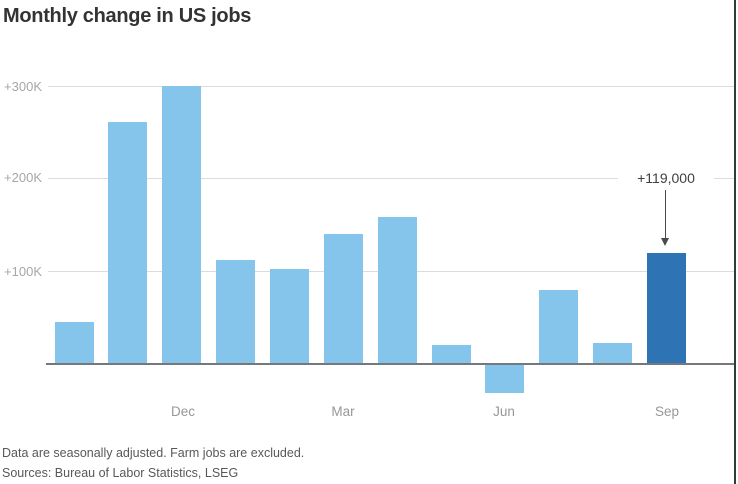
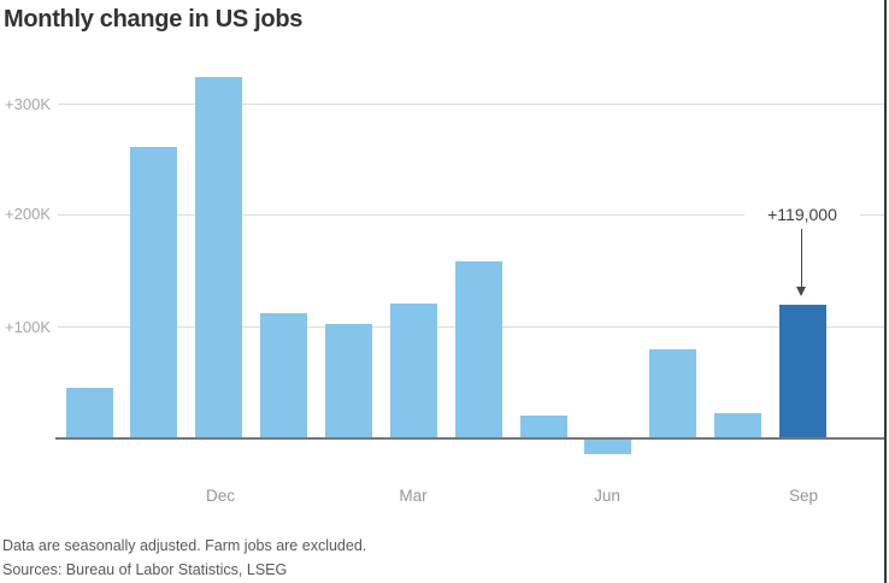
Dec: 300K -> 320K
Mar: 140K -> 120K
Jun: -30K -> -10K
